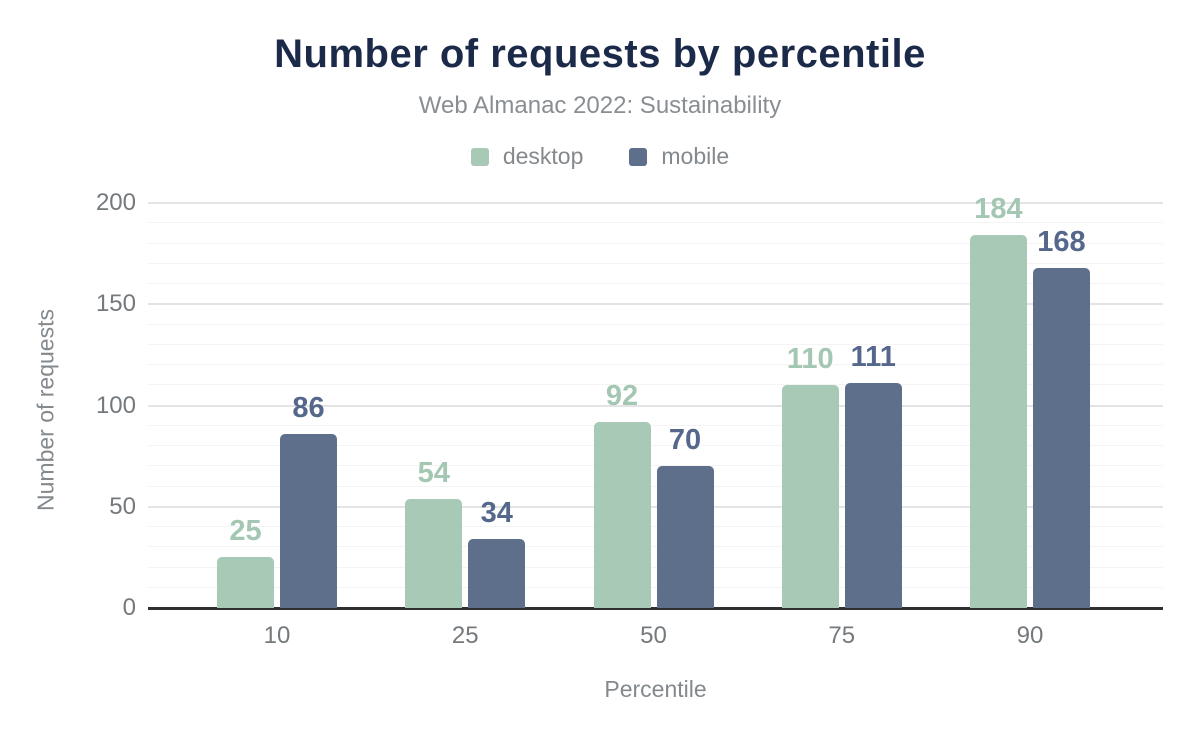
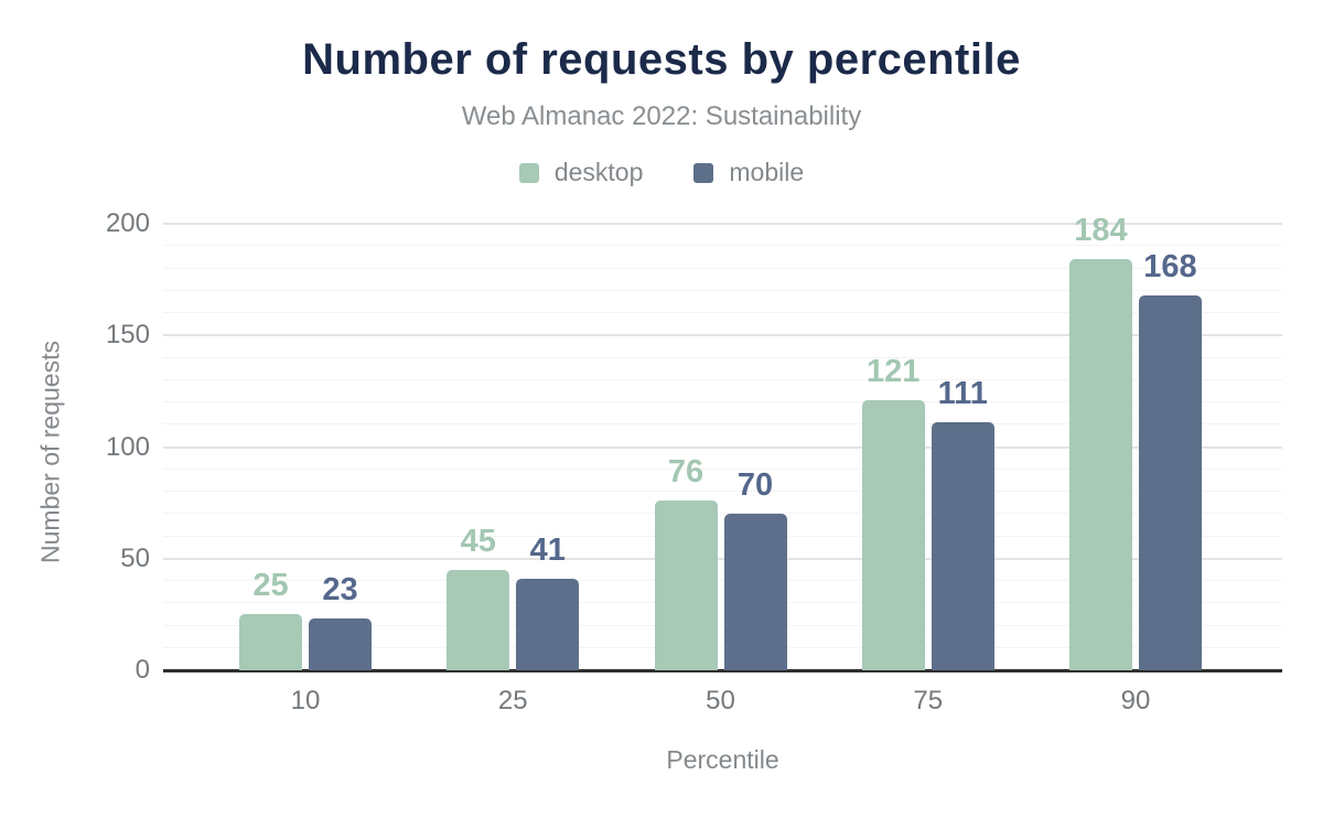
mobile/10: 86 -> 23
desktop/25: 54 -> 45
mobile/25: 34 -> 41
desktop/50: 92 -> 76
desktop/75: 110 -> 121
